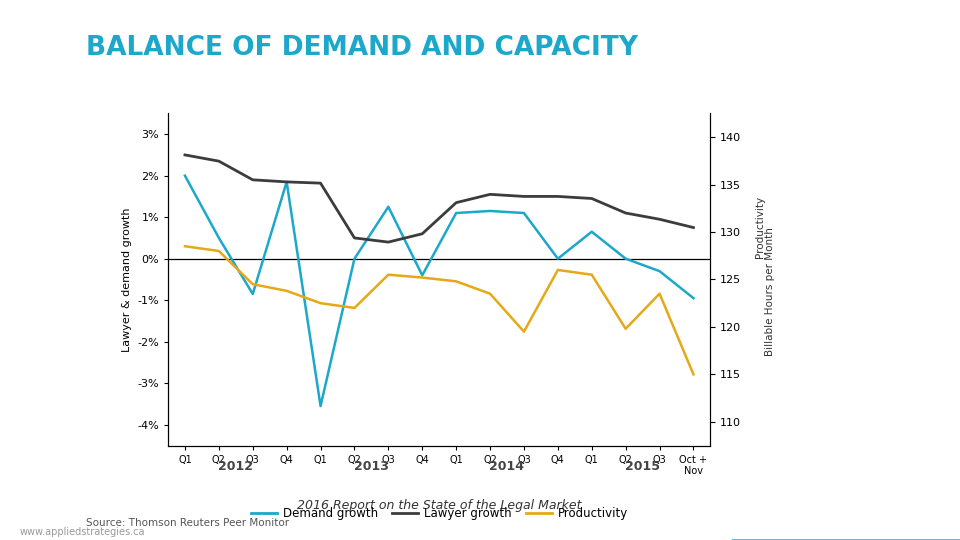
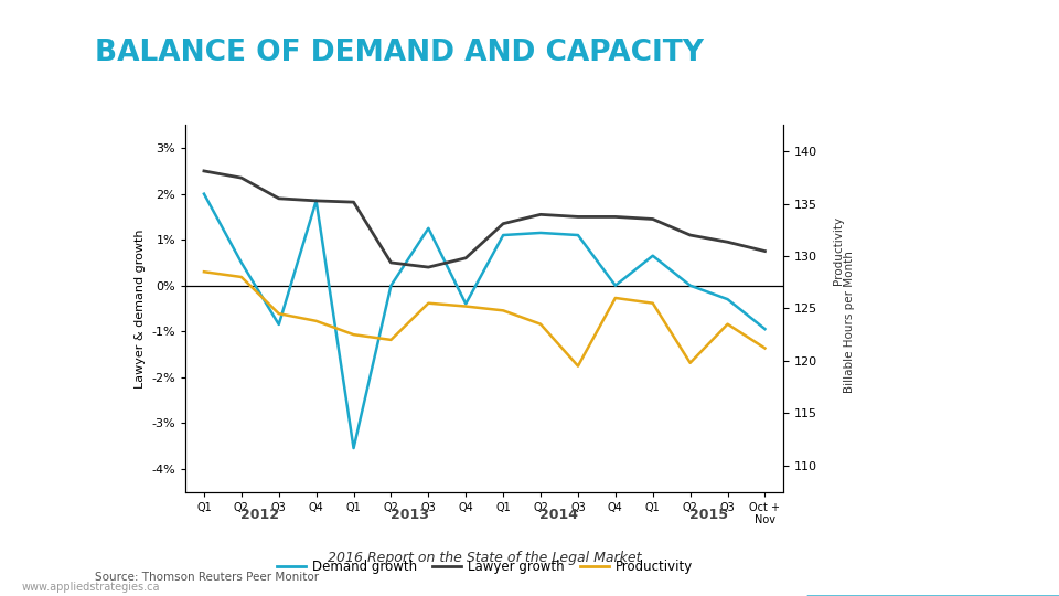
Productivity/Oct + Nov: 115.0 -> 121.2
